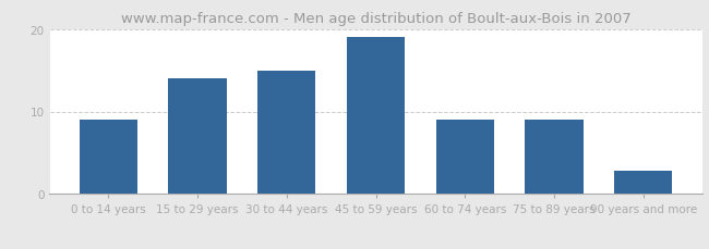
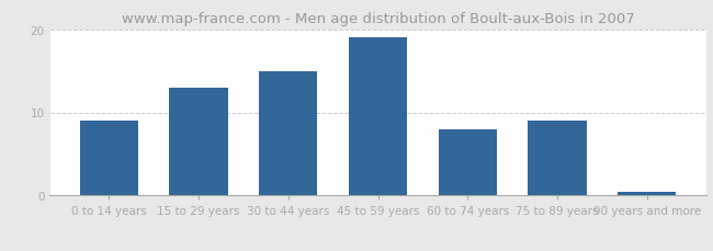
15 to 29 years: 14.0 -> 13.0
60 to 74 years: 9.0 -> 8.0
90 years and more: 2.8 -> 0.5
